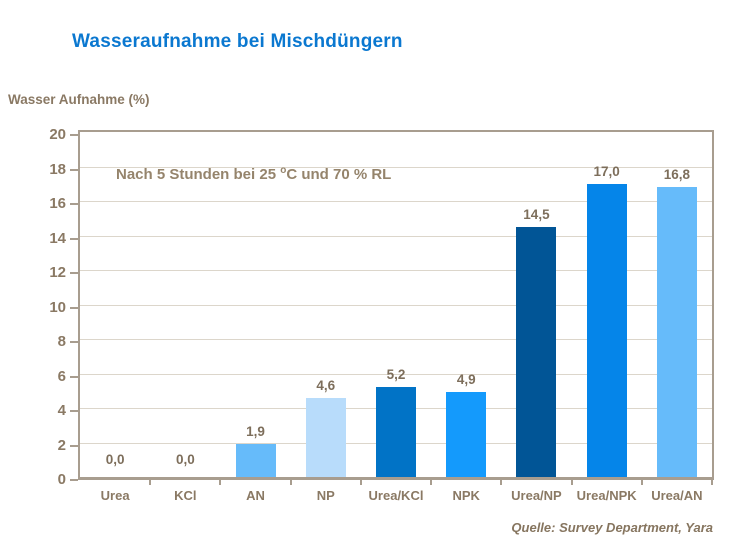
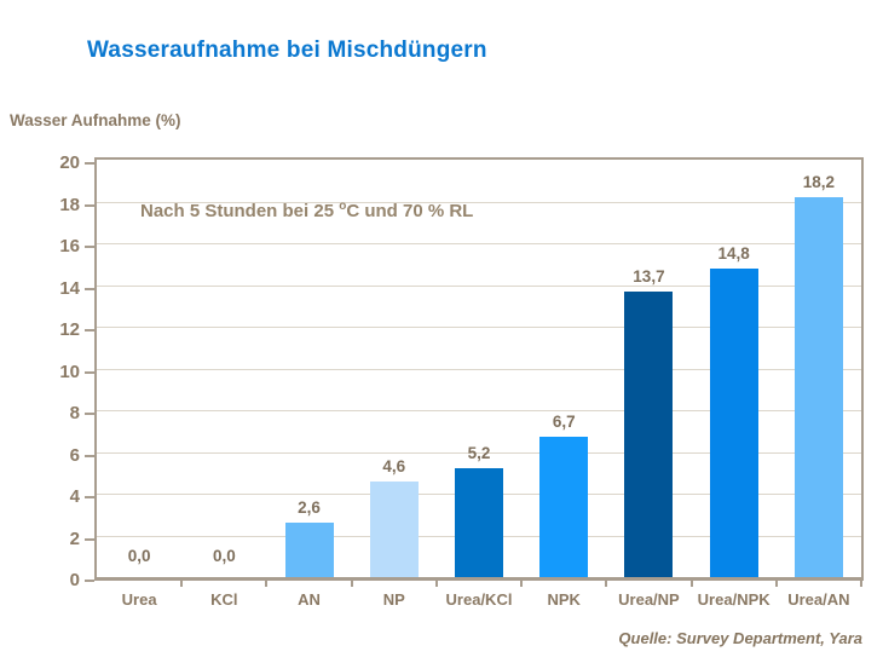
AN: 1,9 -> 2,6
NPK: 4,9 -> 6,7
Urea/NP: 14,5 -> 13,7
Urea/NPK: 17,0 -> 14,8
Urea/AN: 16,8 -> 18,2
